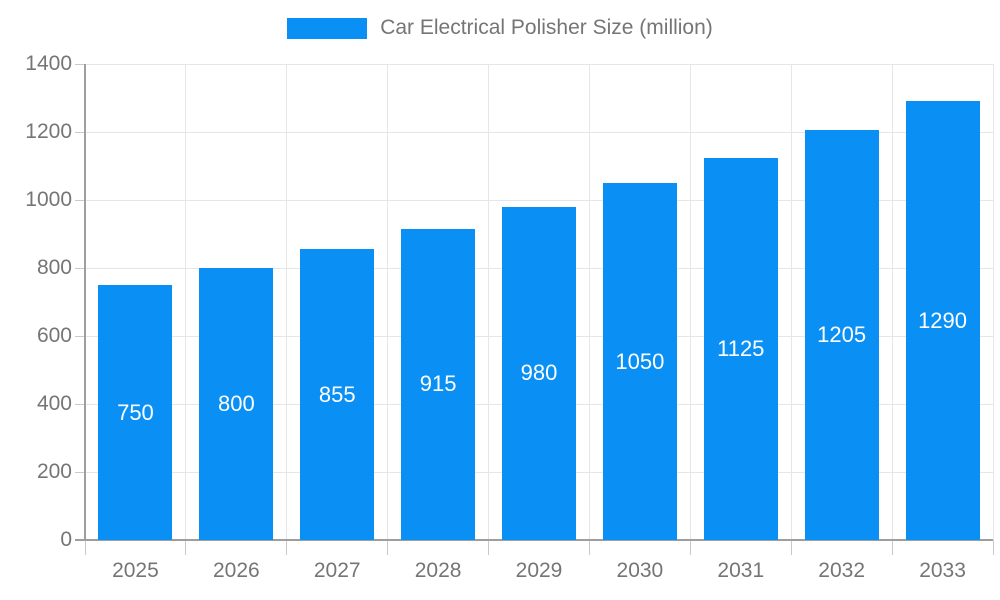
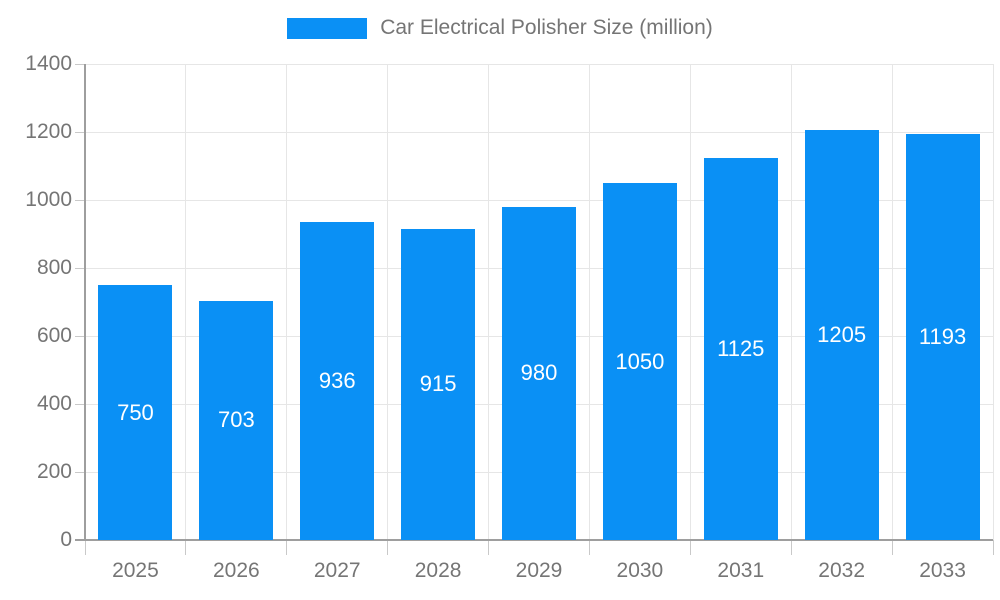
2026: 800 -> 703
2027: 855 -> 936
2033: 1290 -> 1193
